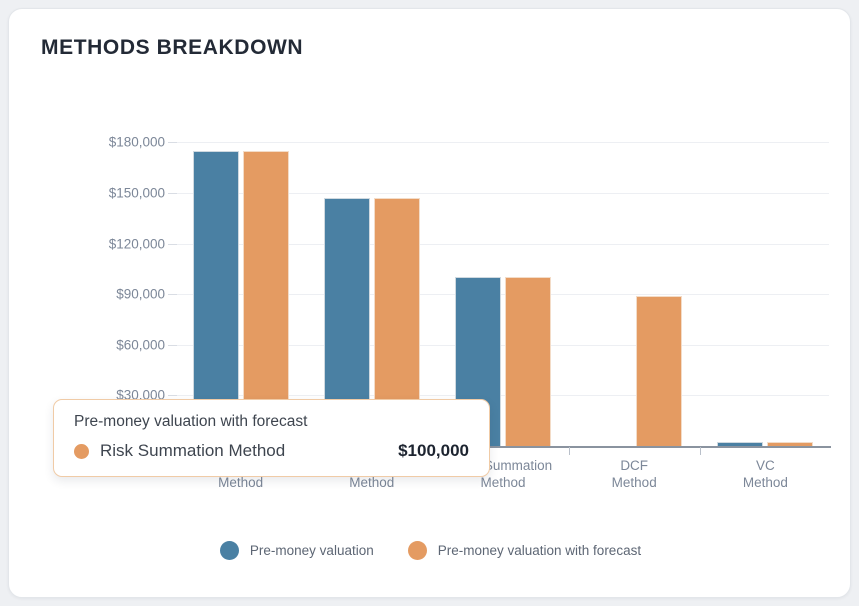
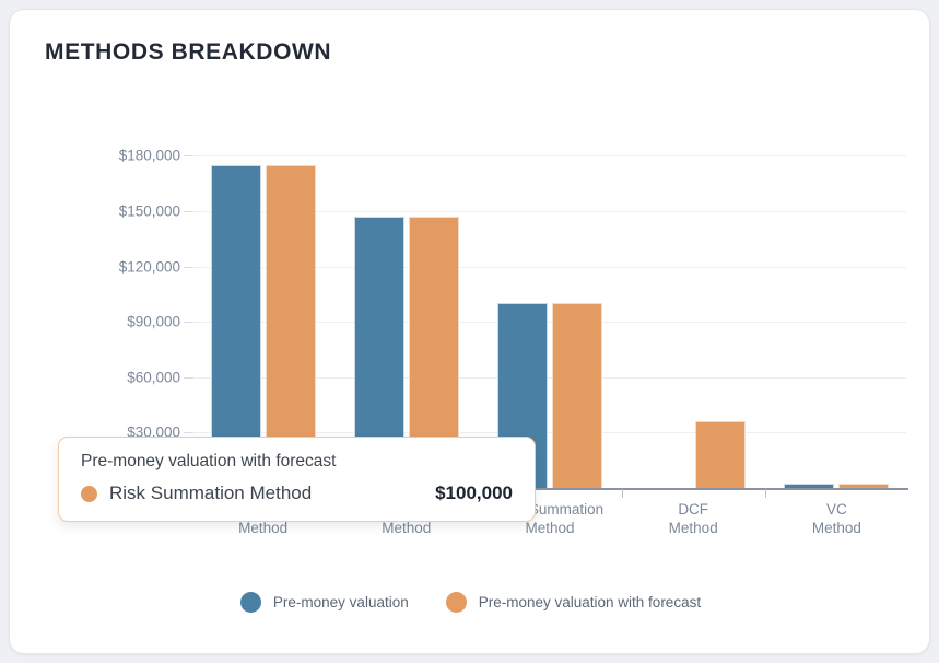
Pre-money valuation with forecast/DCF Method: $89000 -> $36000
